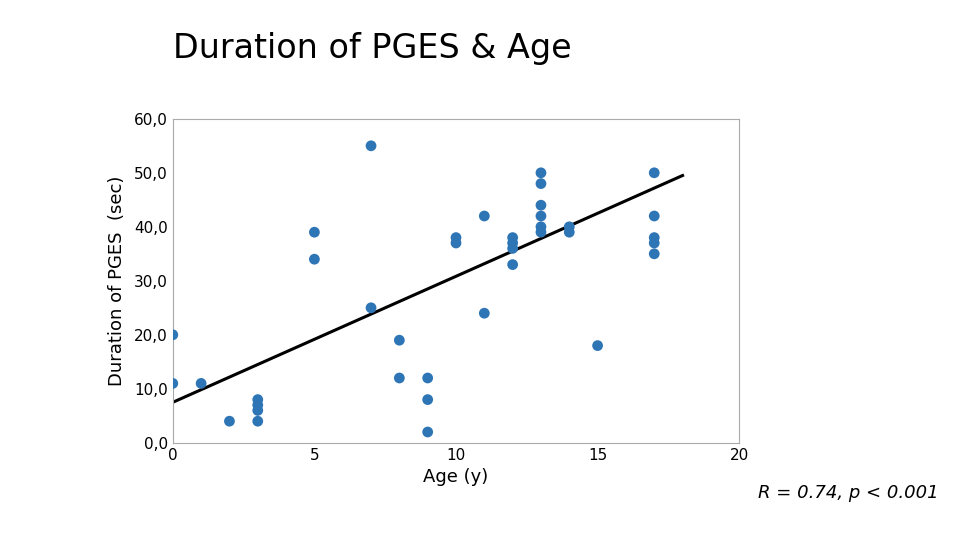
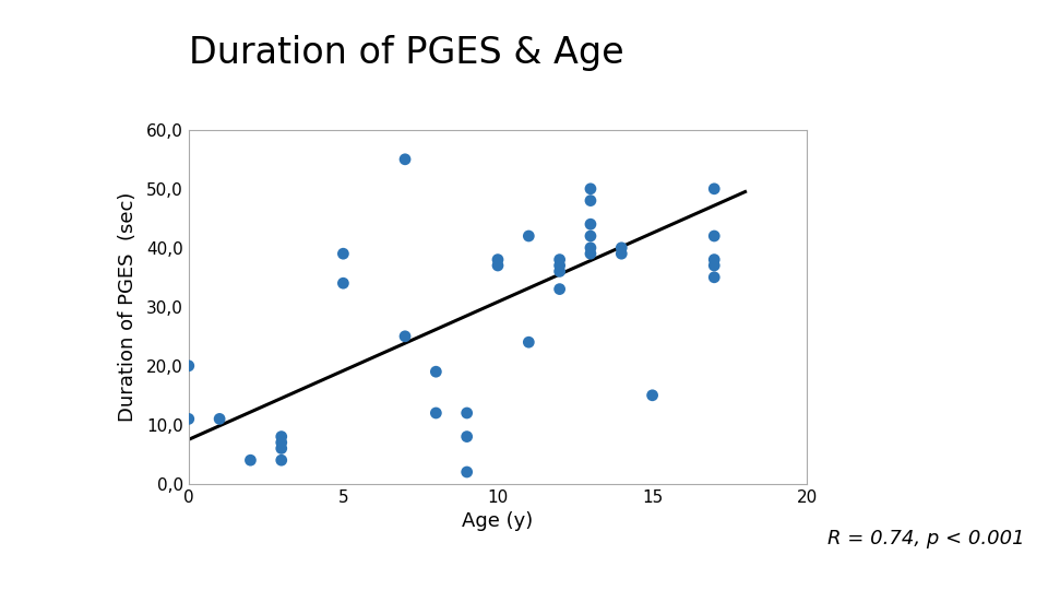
15: 18 -> 15
